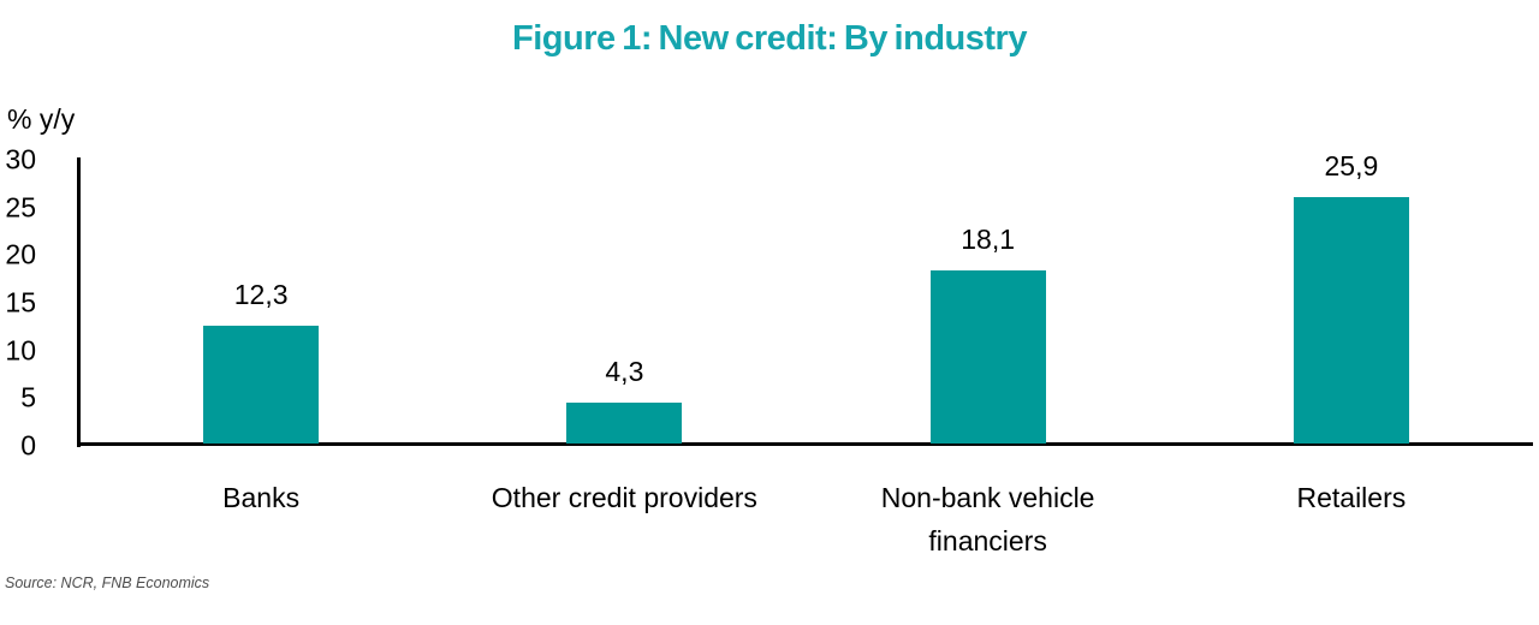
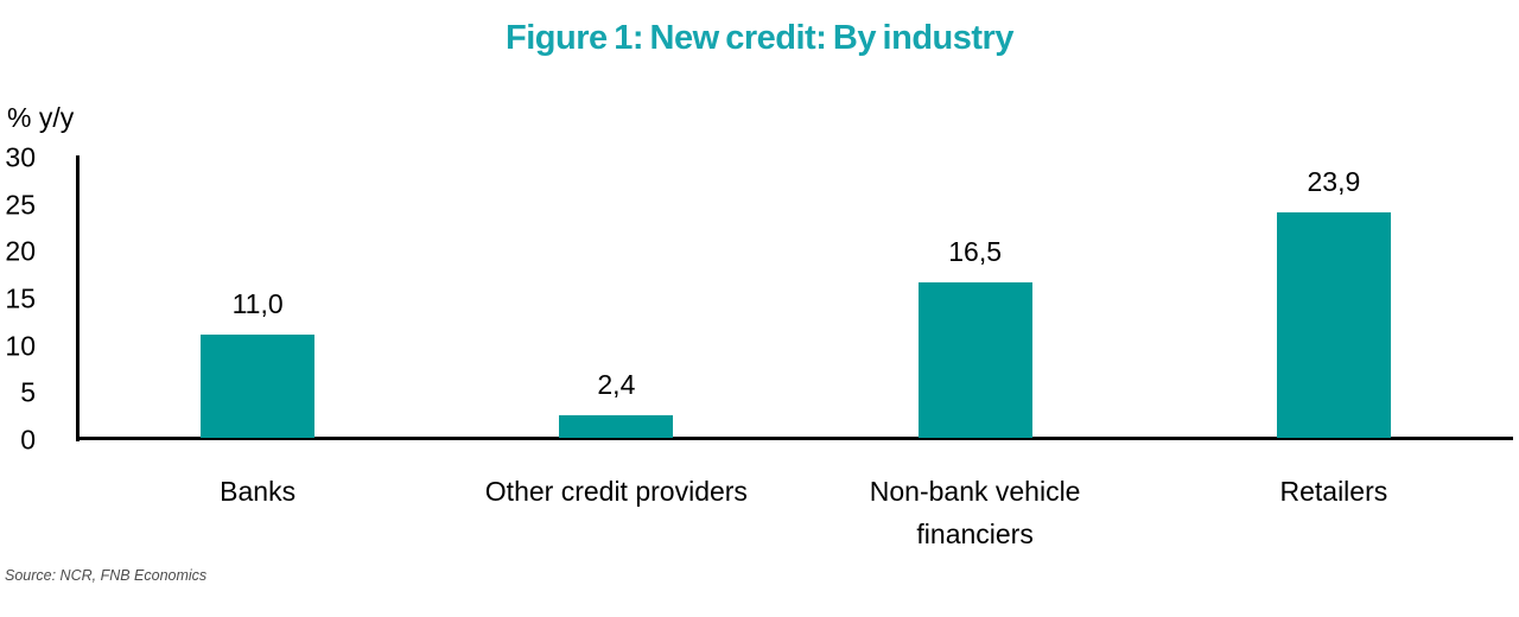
Banks: 12,3 -> 11,0
Other credit providers: 4,3 -> 2,4
Non-bank vehicle financiers: 18,1 -> 16,5
Retailers: 25,9 -> 23,9
